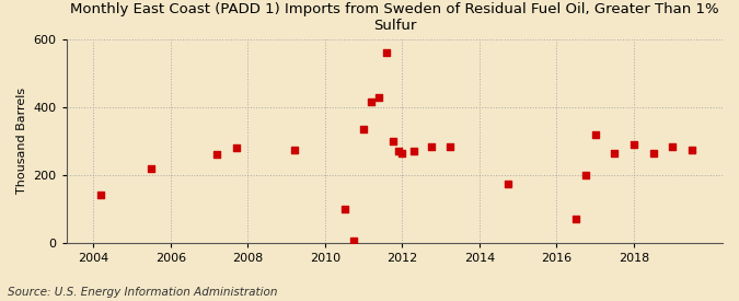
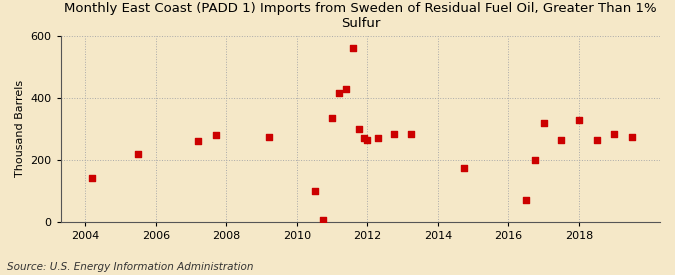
2018: 290 -> 330
